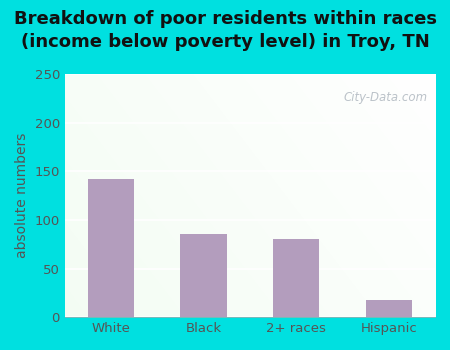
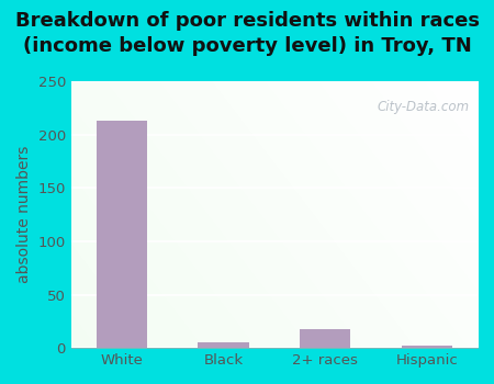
White: 142 -> 213
Black: 86 -> 5
2+ races: 80 -> 18
Hispanic: 18 -> 2
